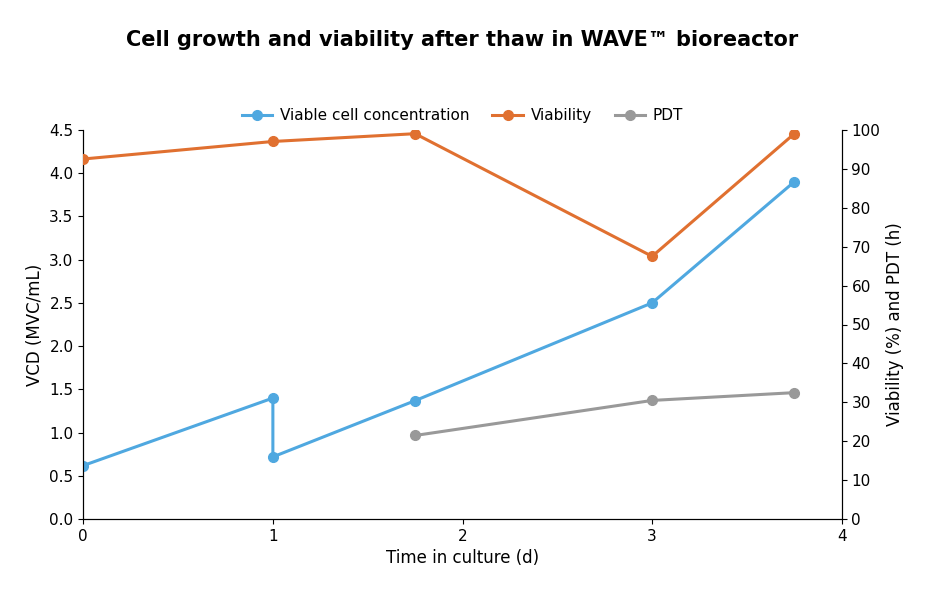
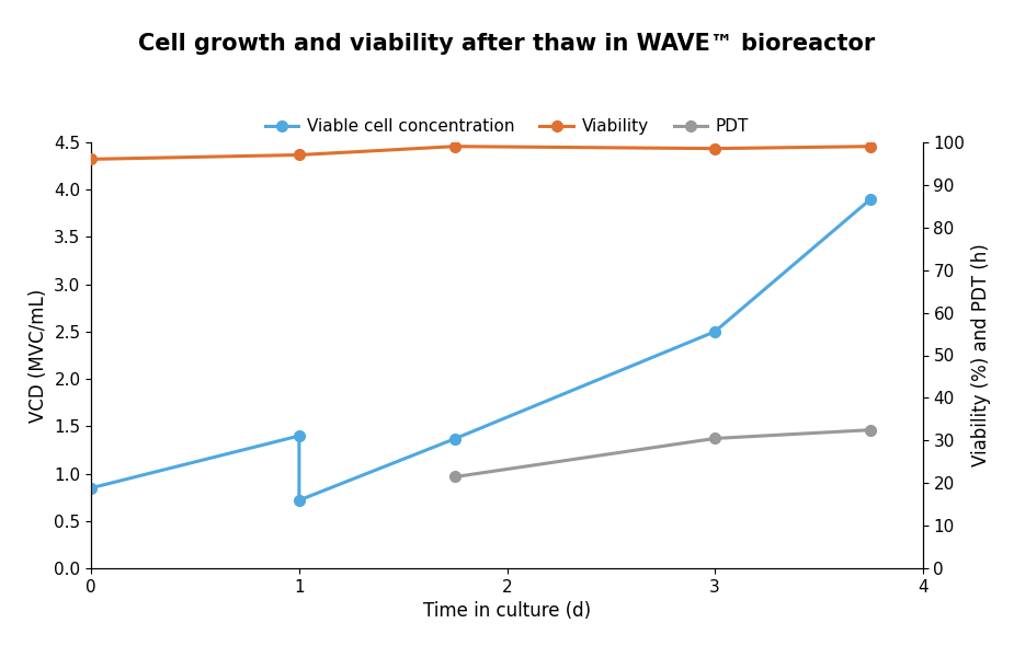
Viable cell concentration/0: 0.62 -> 0.85
Viability/0: 92.5 -> 96.0
Viability/3: 67.5 -> 98.5
